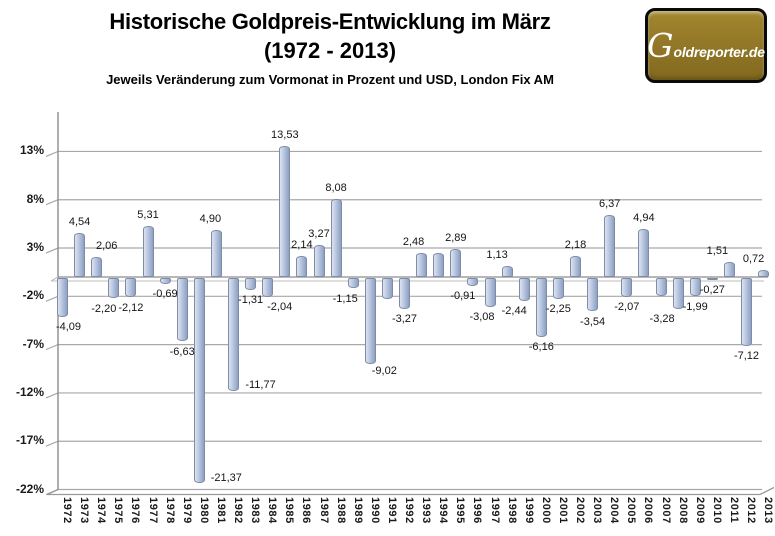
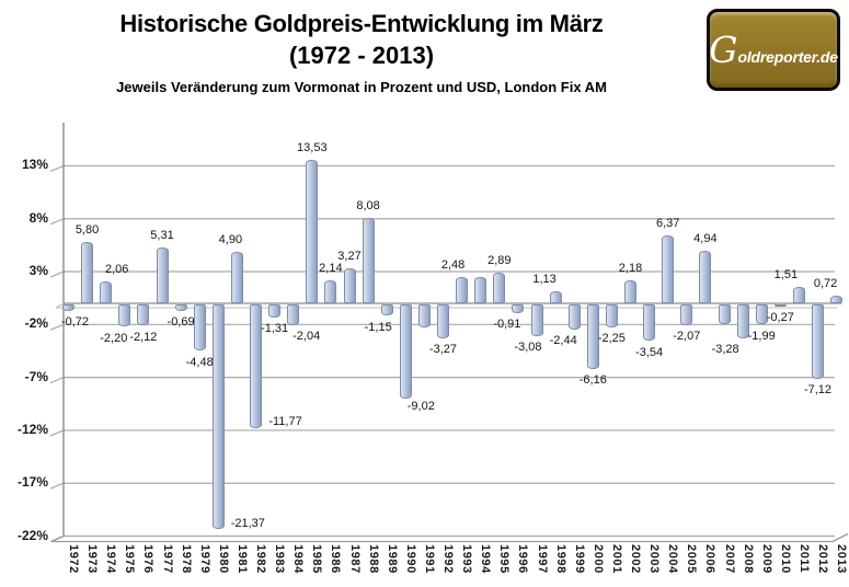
1972: -4,09 -> -0,72
1973: 4,54 -> 5,80
1979: -6,63 -> -4,48
